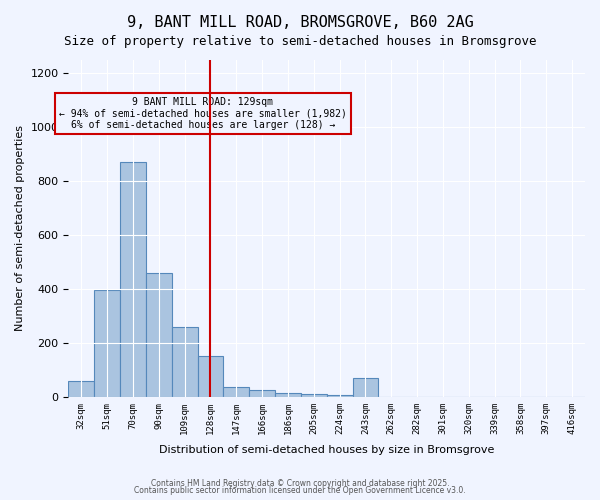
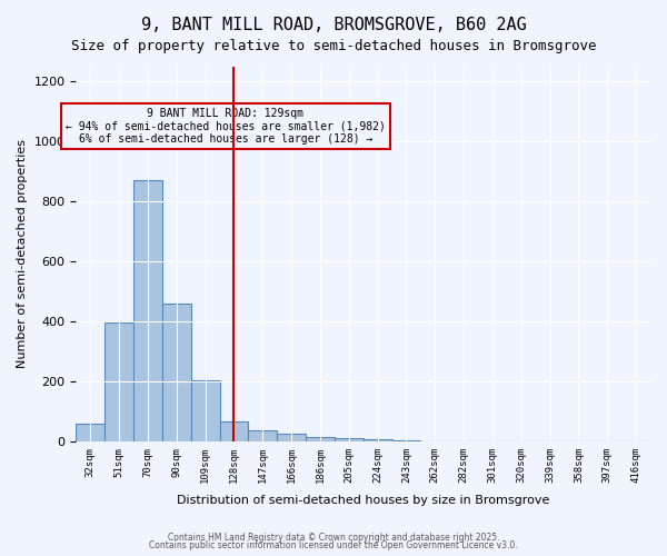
109sqm: 260 -> 205
128sqm: 150 -> 65
243sqm: 70 -> 3
